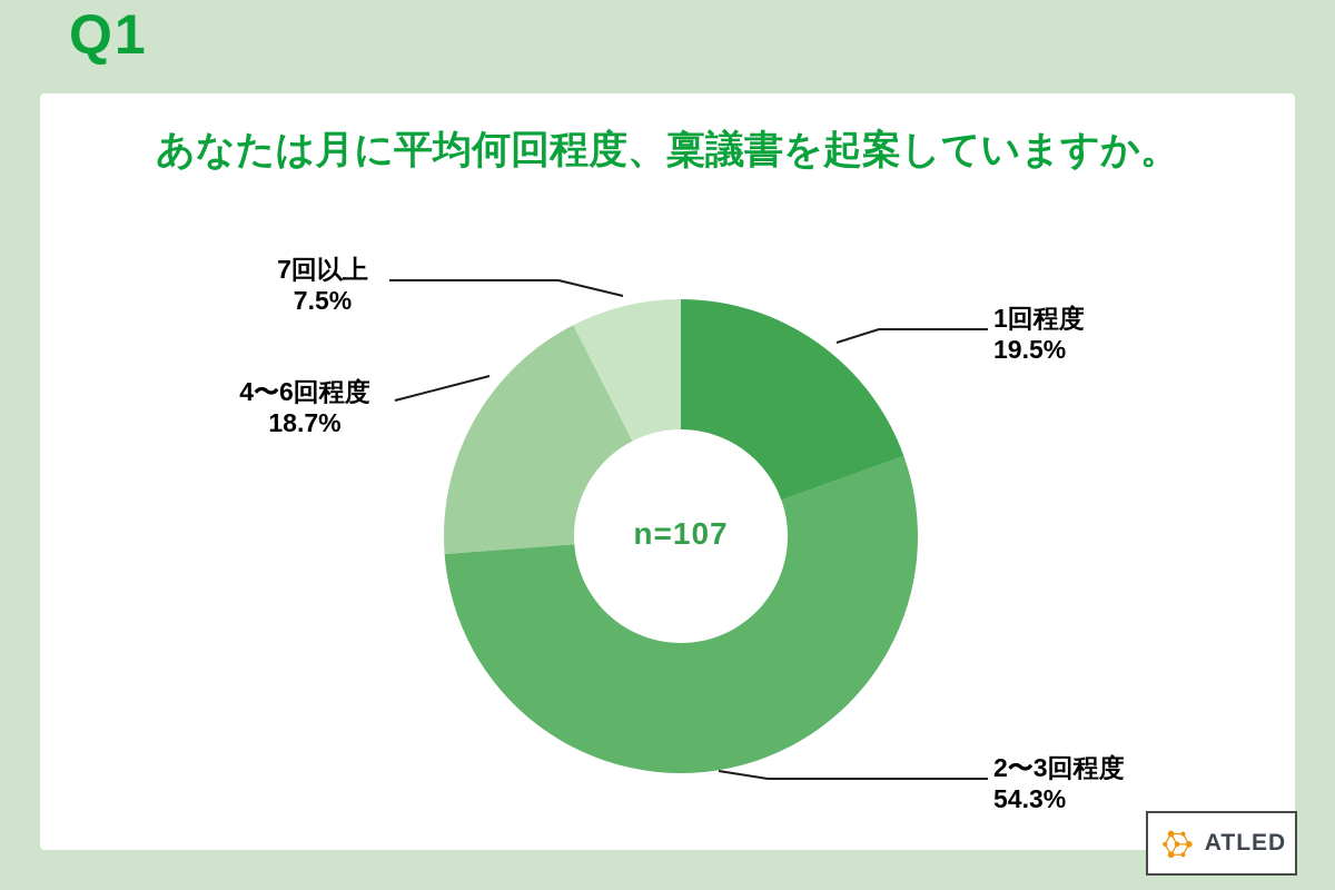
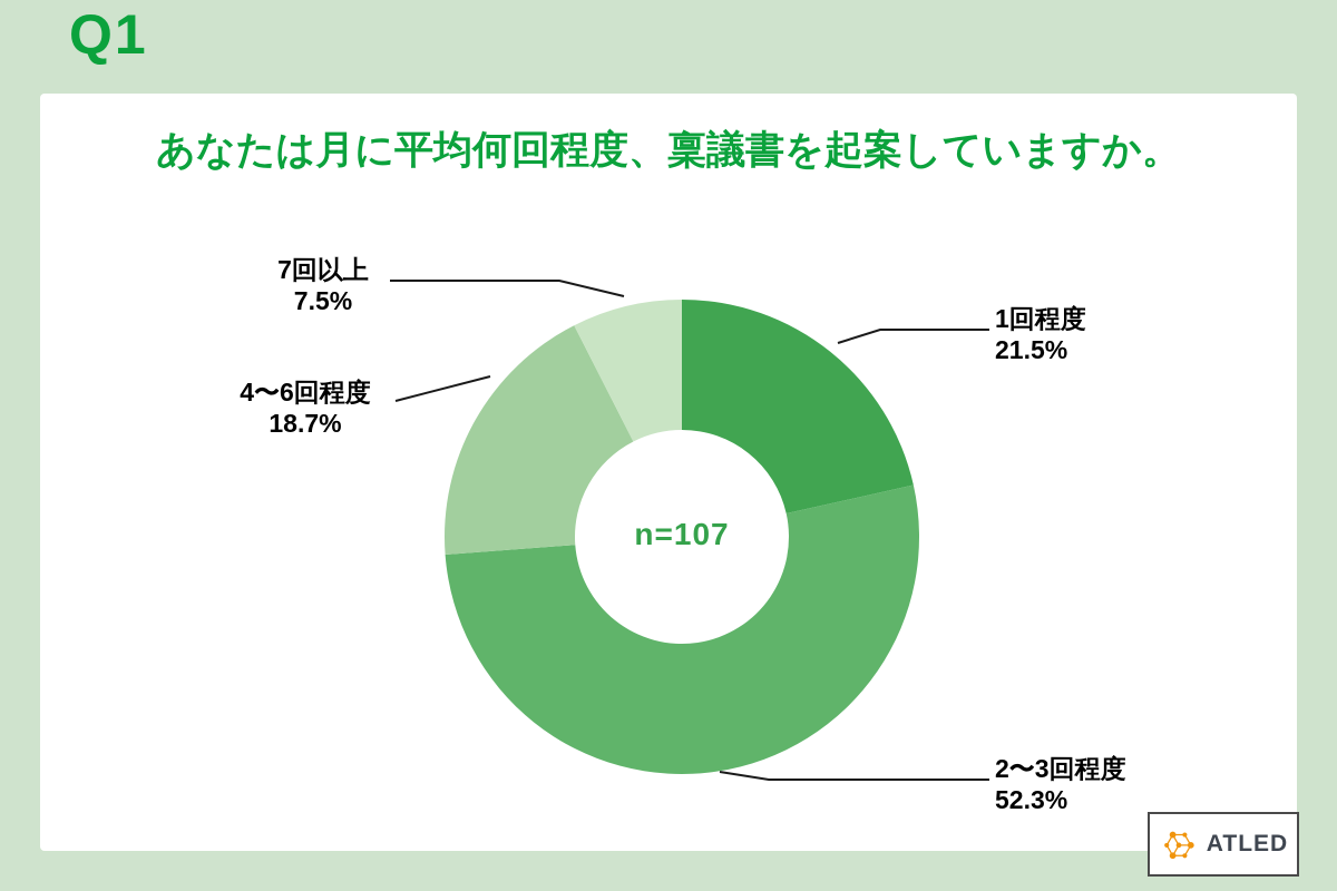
1回程度: 19.5% -> 21.5%
2〜3回程度: 54.3% -> 52.3%
